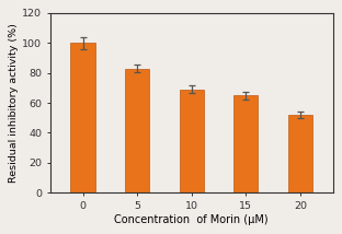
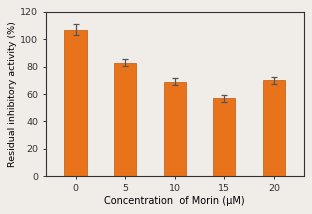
0: 100 -> 107
15: 65 -> 57
20: 52 -> 70
